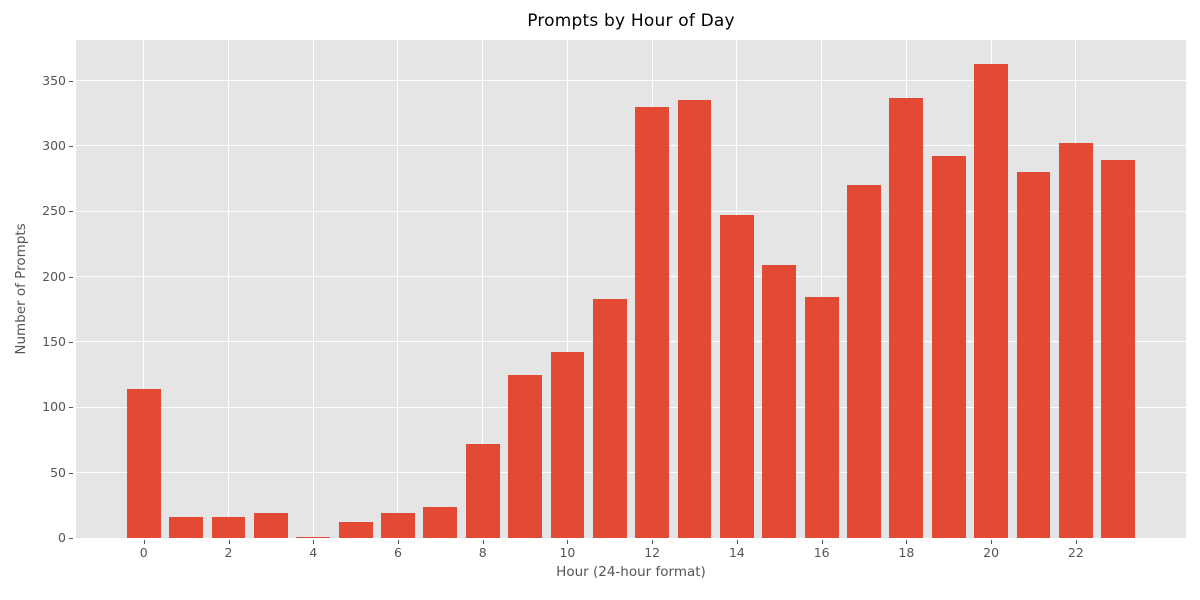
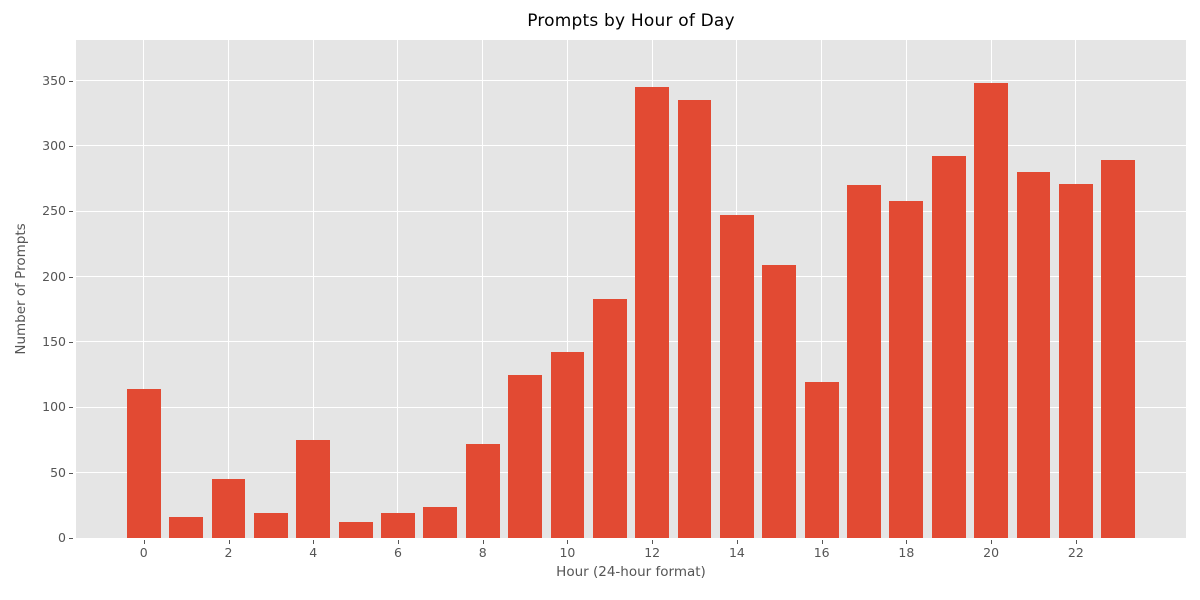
2: 16 -> 45
4: 1 -> 75
12: 330 -> 345
16: 184 -> 119
18: 337 -> 258
20: 363 -> 348
22: 302 -> 271
